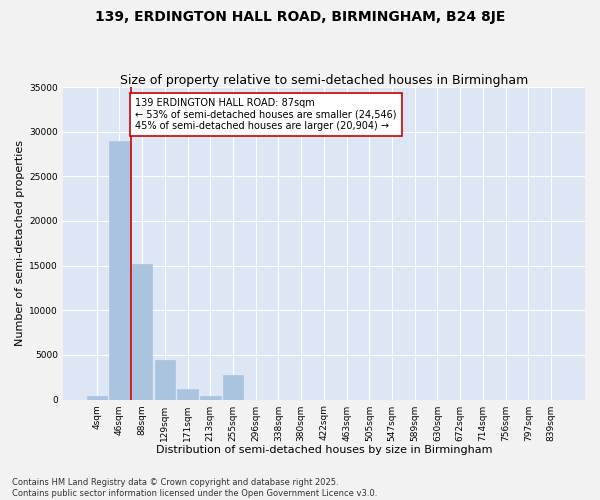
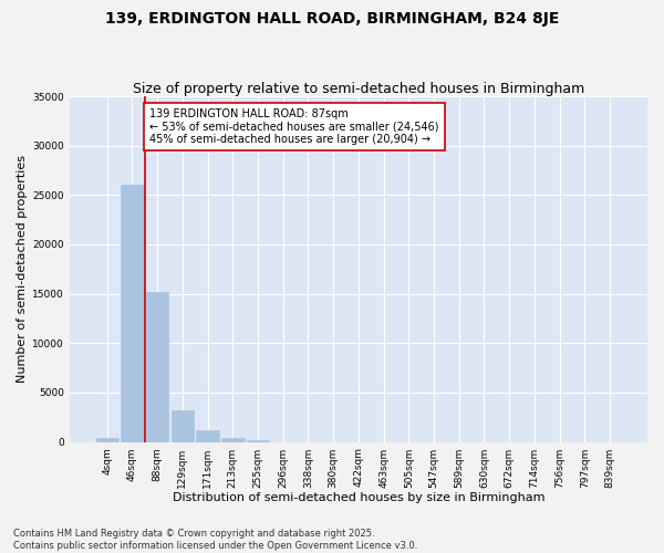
46sqm: 29000 -> 26000
129sqm: 4400 -> 3200
255sqm: 2800 -> 200
